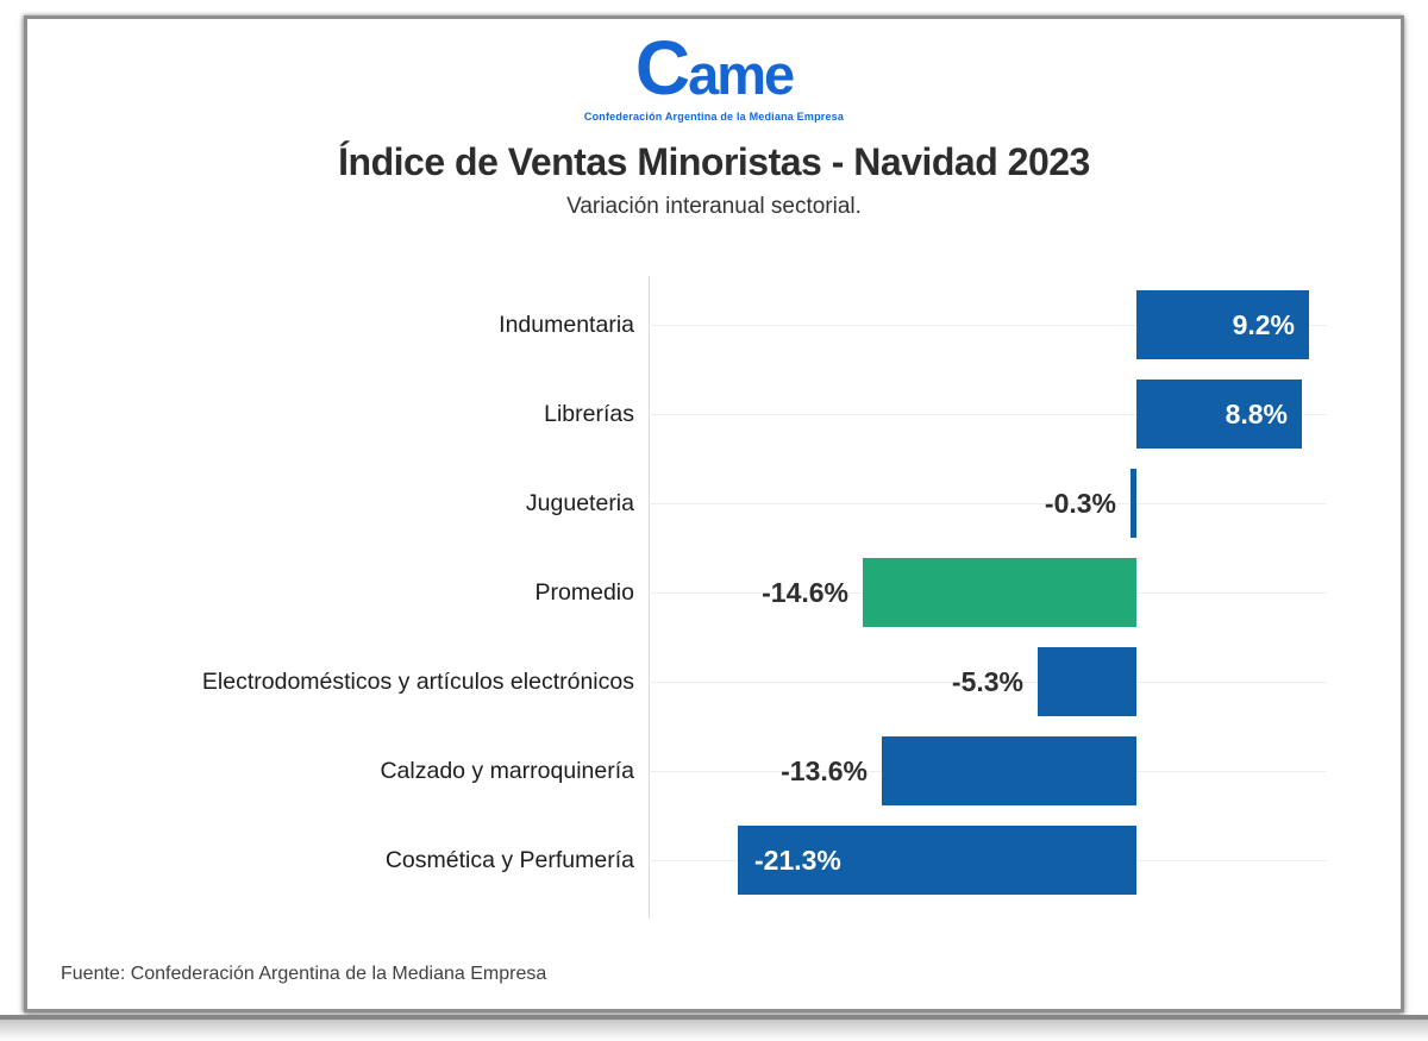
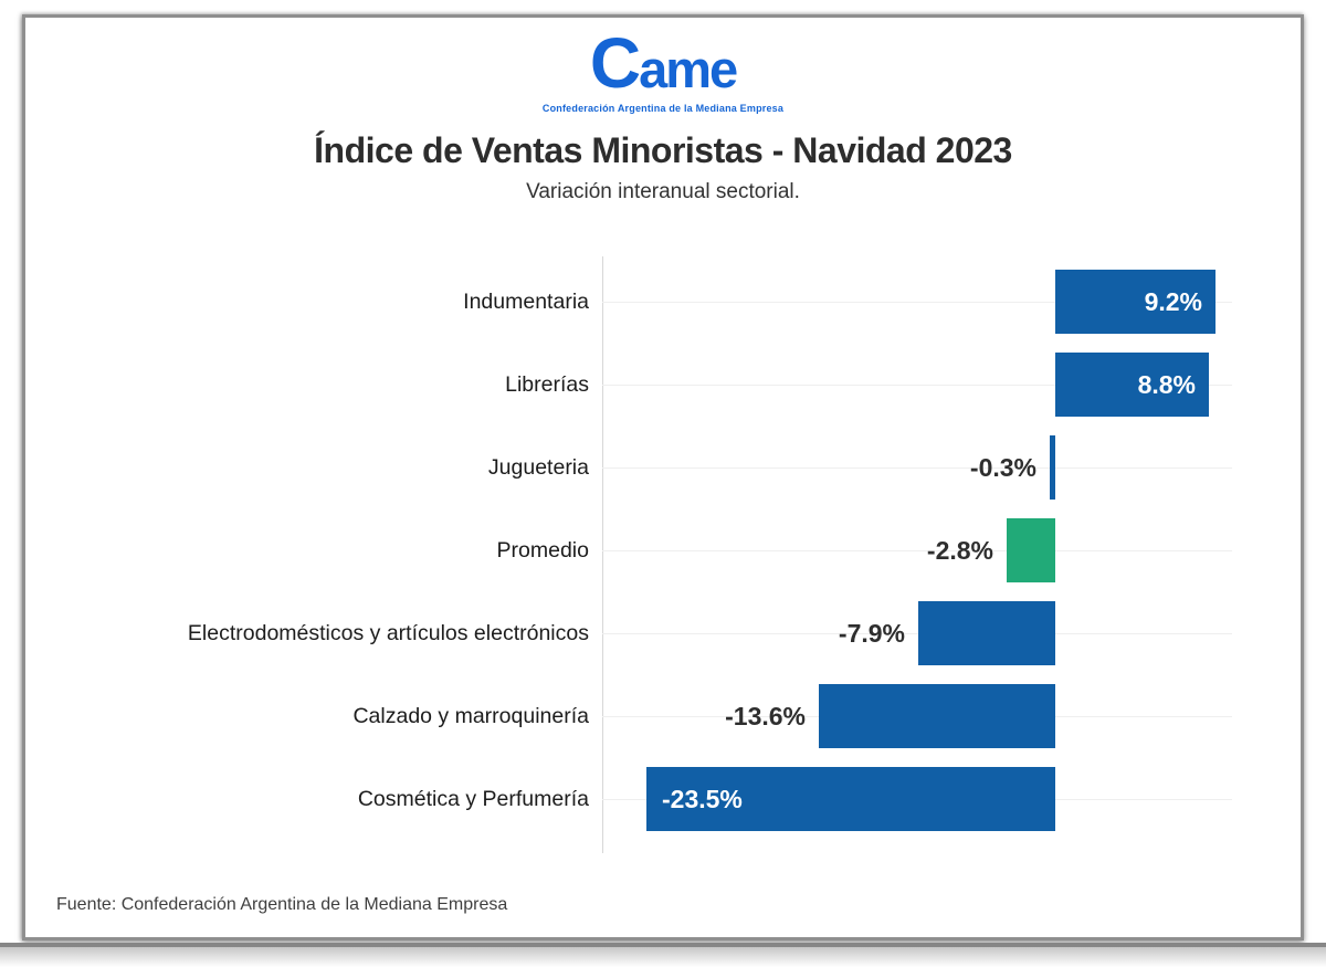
Promedio: -14.6% -> -2.8%
Electrodomésticos y artículos electrónicos: -5.3% -> -7.9%
Cosmética y Perfumería: -21.3% -> -23.5%
